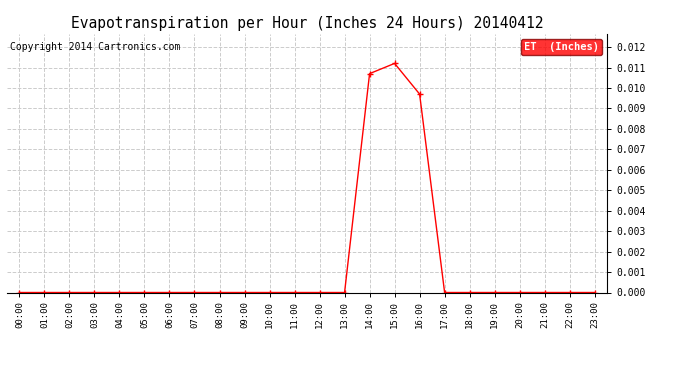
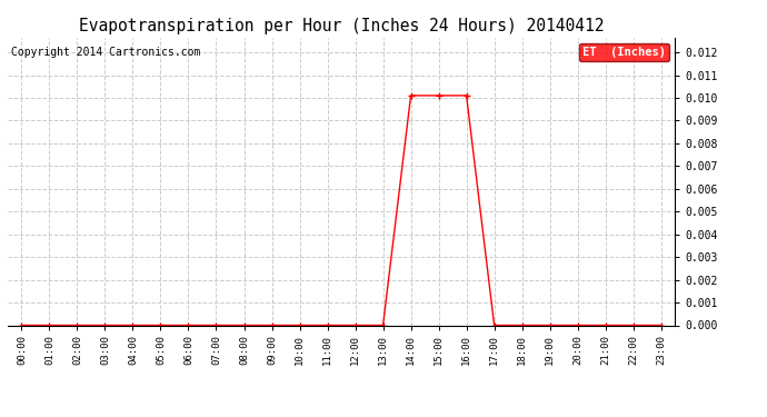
14:00: 0.0107 -> 0.0101
15:00: 0.0112 -> 0.0101
16:00: 0.0097 -> 0.0101
